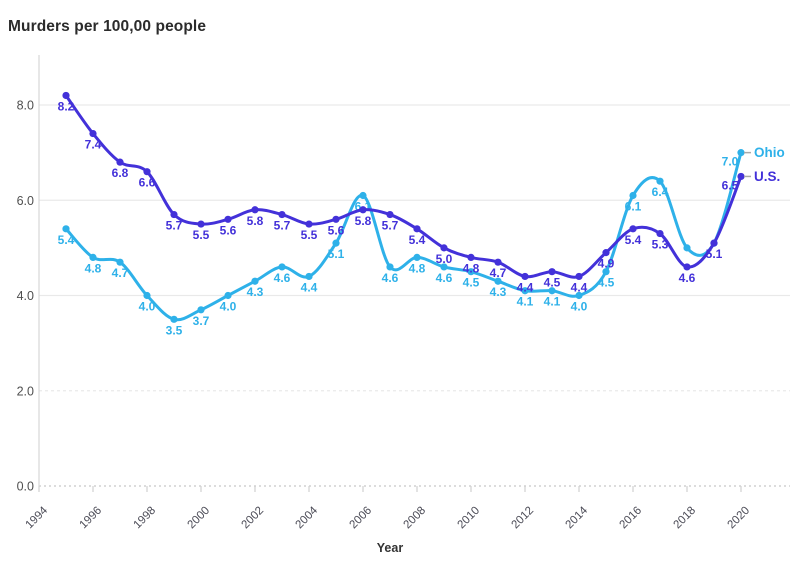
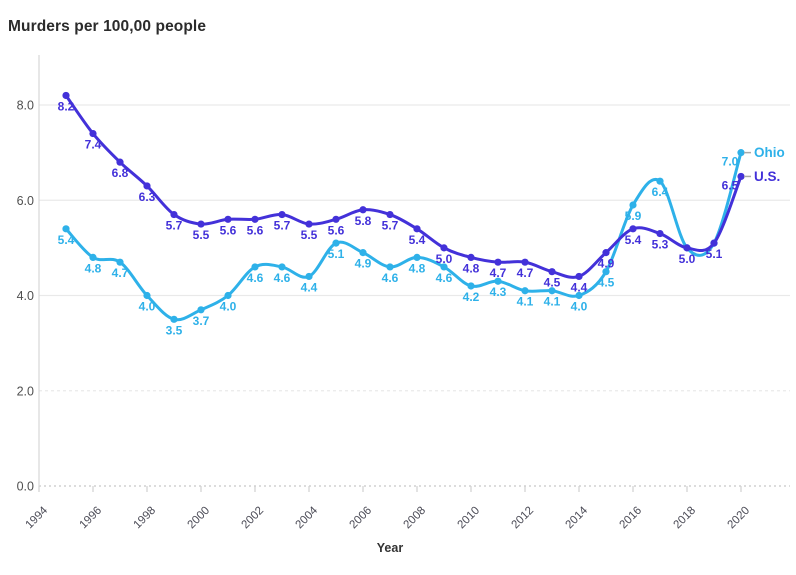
U.S./1998: 6.6 -> 6.3
Ohio/2002: 4.3 -> 4.6
U.S./2002: 5.8 -> 5.6
Ohio/2006: 6.1 -> 4.9
Ohio/2010: 4.5 -> 4.2
U.S./2012: 4.4 -> 4.7
Ohio/2016: 6.1 -> 5.9
U.S./2018: 4.6 -> 5.0
